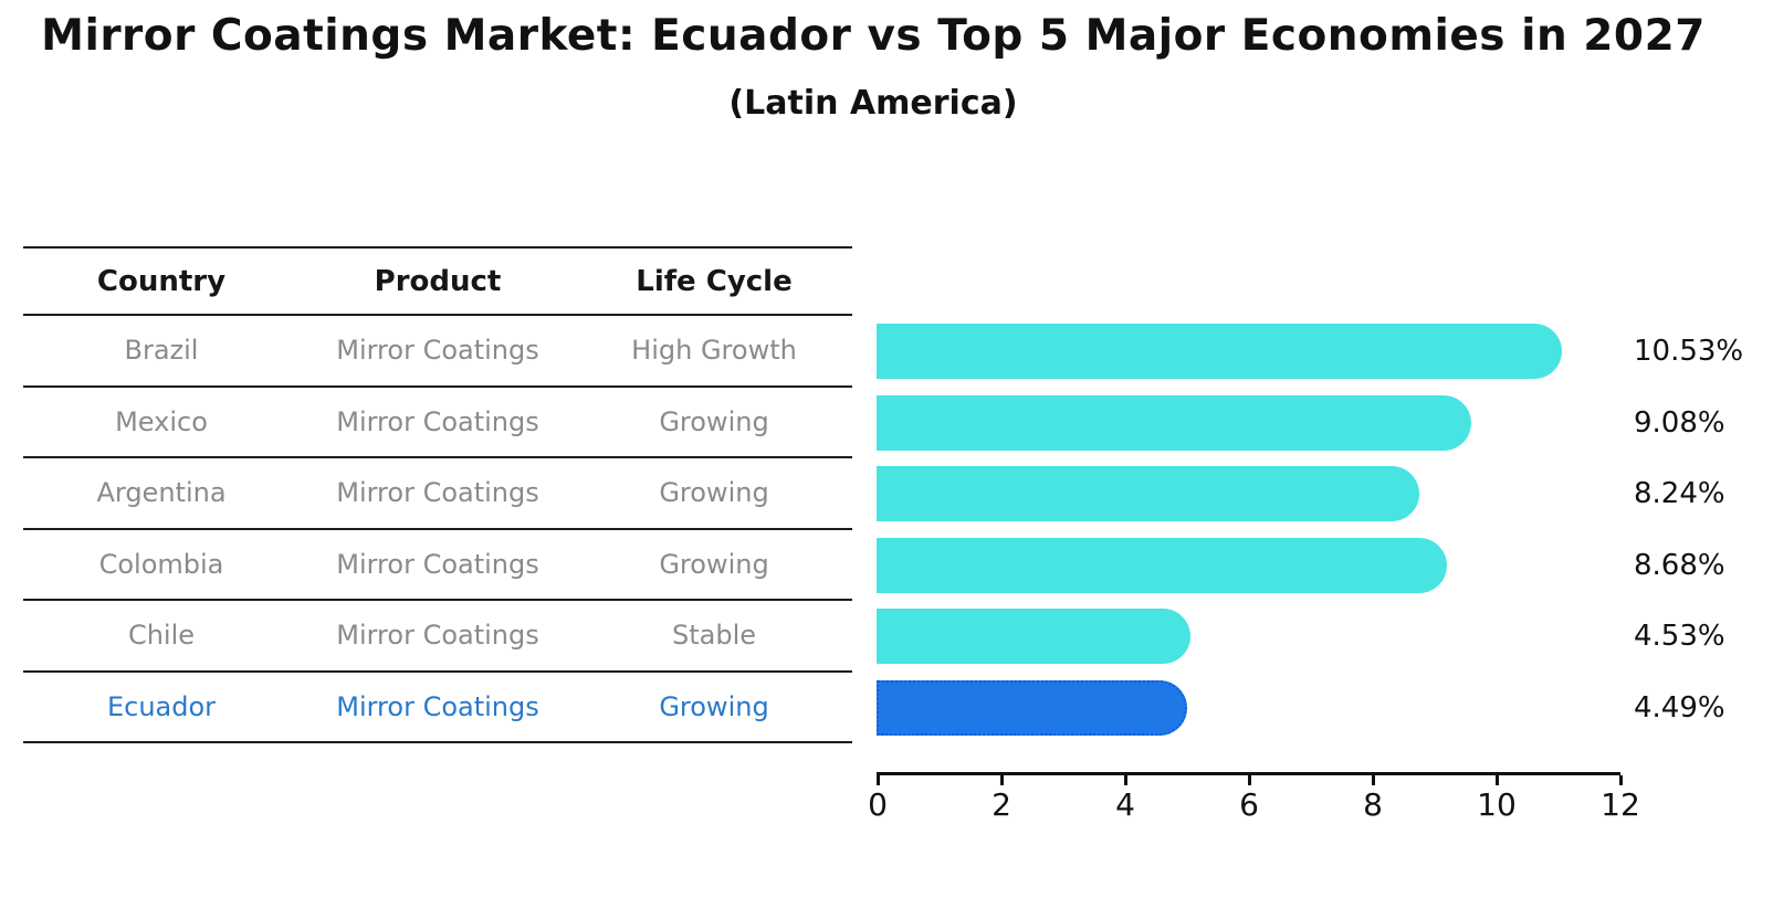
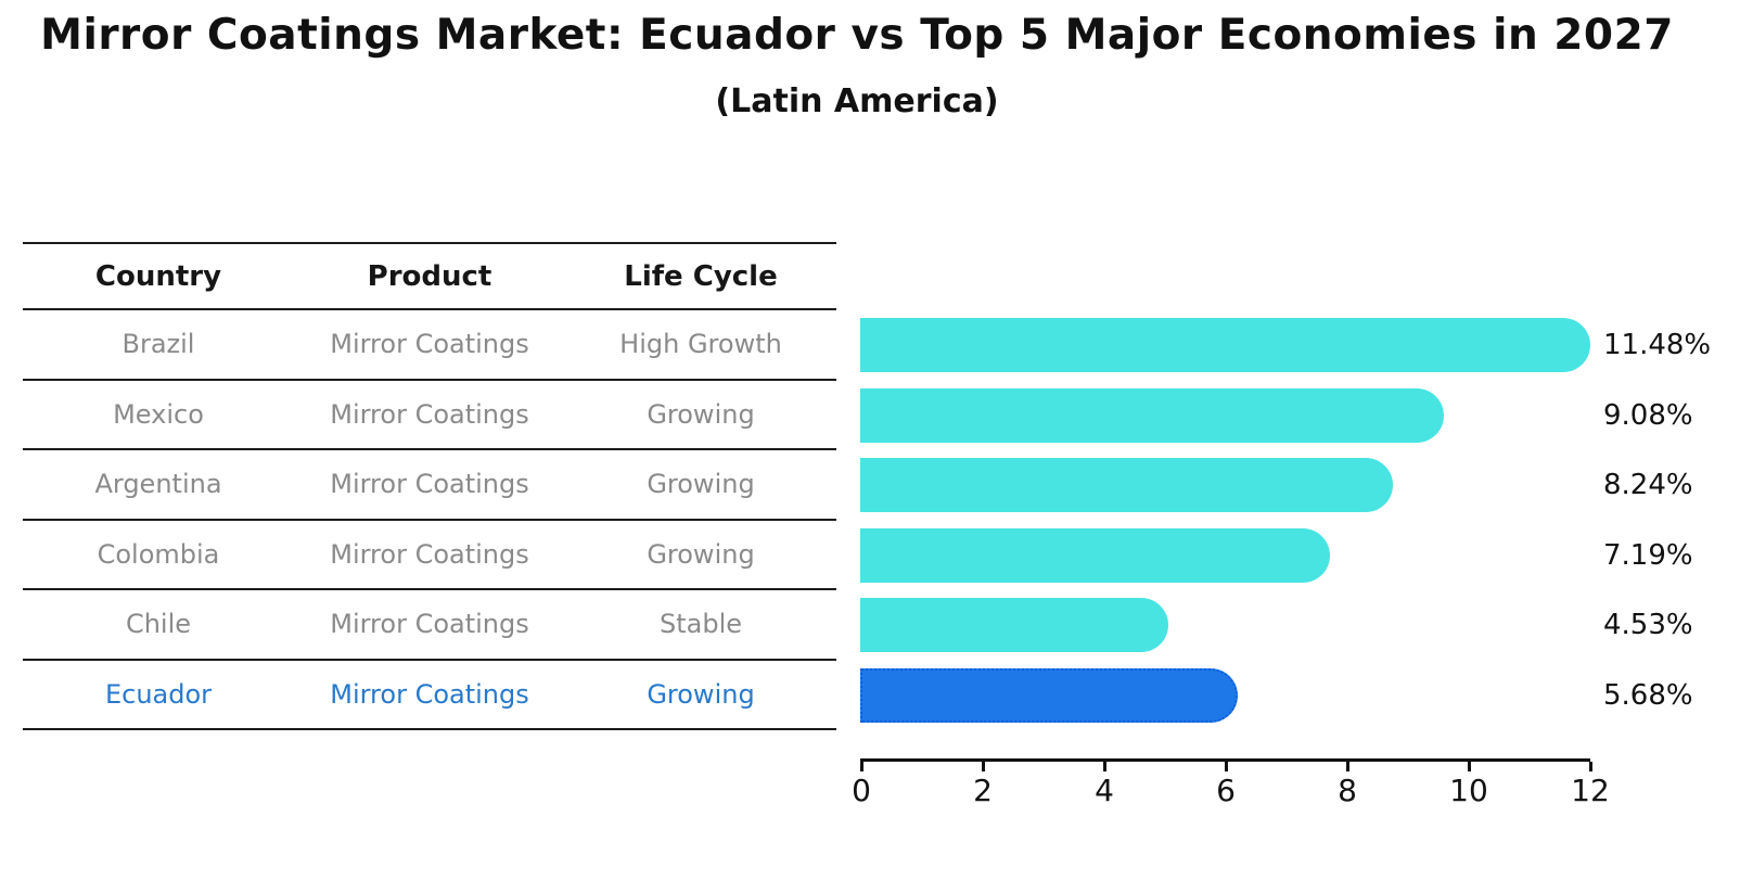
Brazil: 10.53% -> 11.48%
Colombia: 8.68% -> 7.19%
Ecuador: 4.49% -> 5.68%
